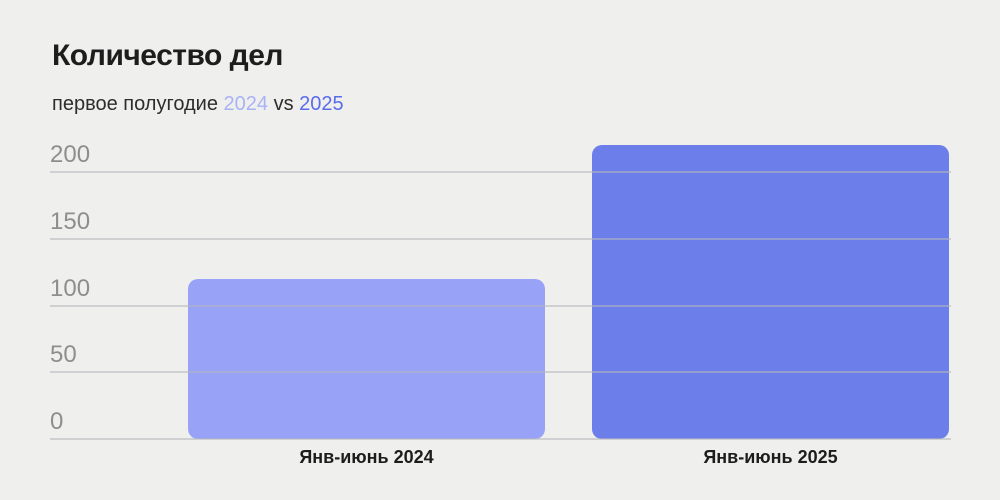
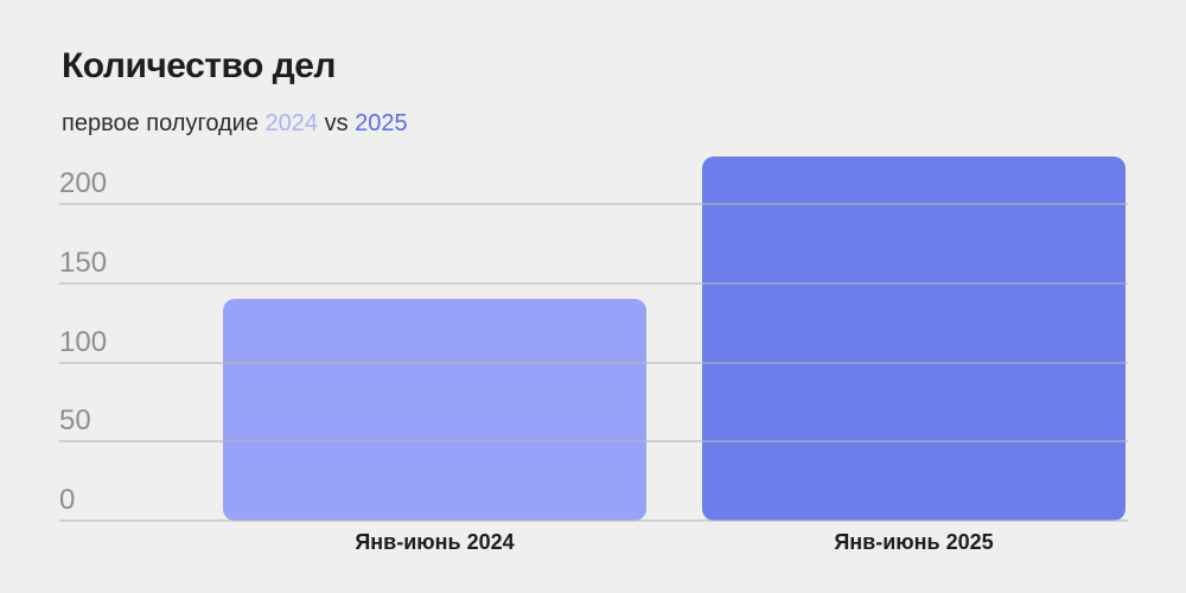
Янв-июнь 2024: 120 -> 140
Янв-июнь 2025: 220 -> 230
